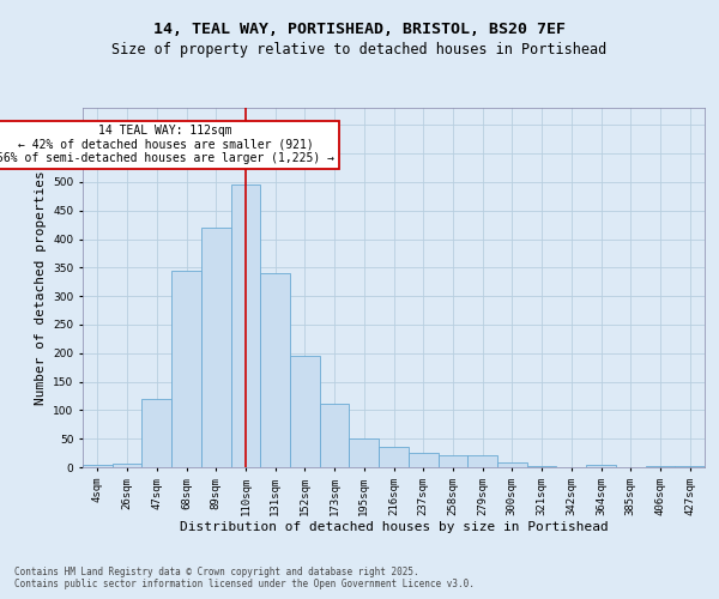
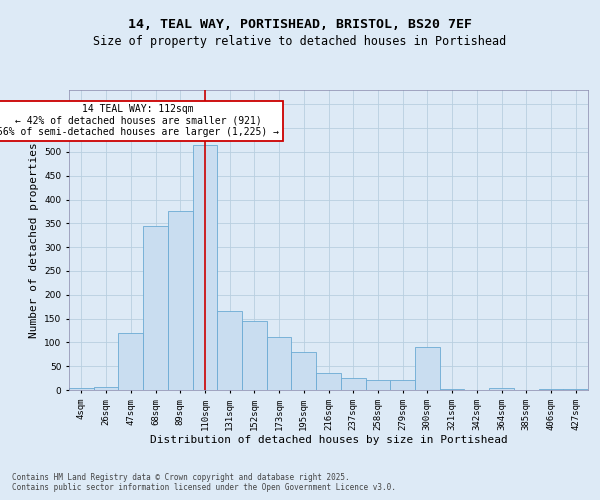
89sqm: 420 -> 375
110sqm: 495 -> 515
131sqm: 340 -> 165
152sqm: 195 -> 145
195sqm: 50 -> 80
300sqm: 9 -> 90
